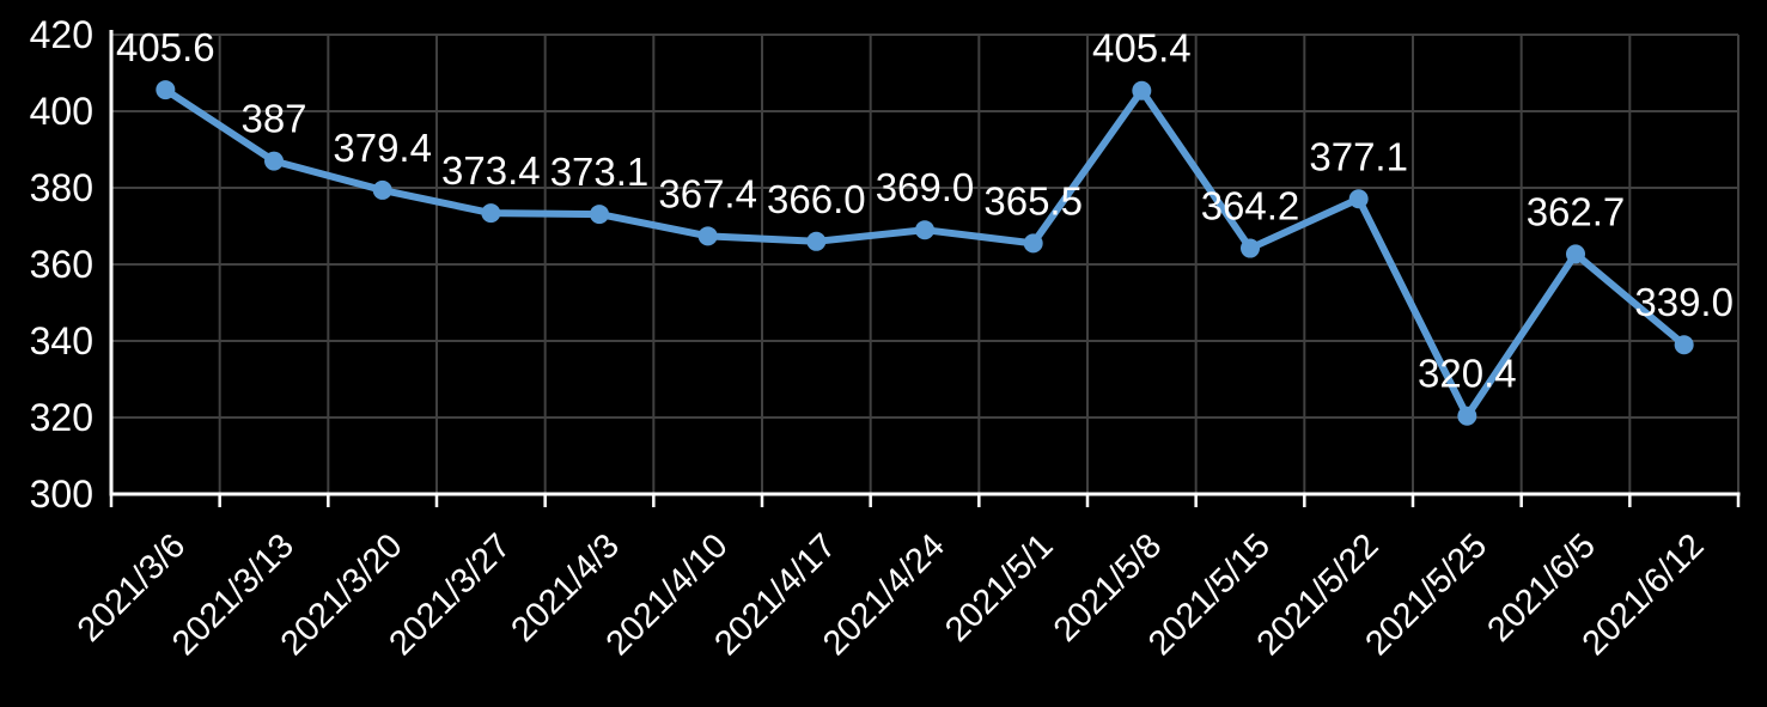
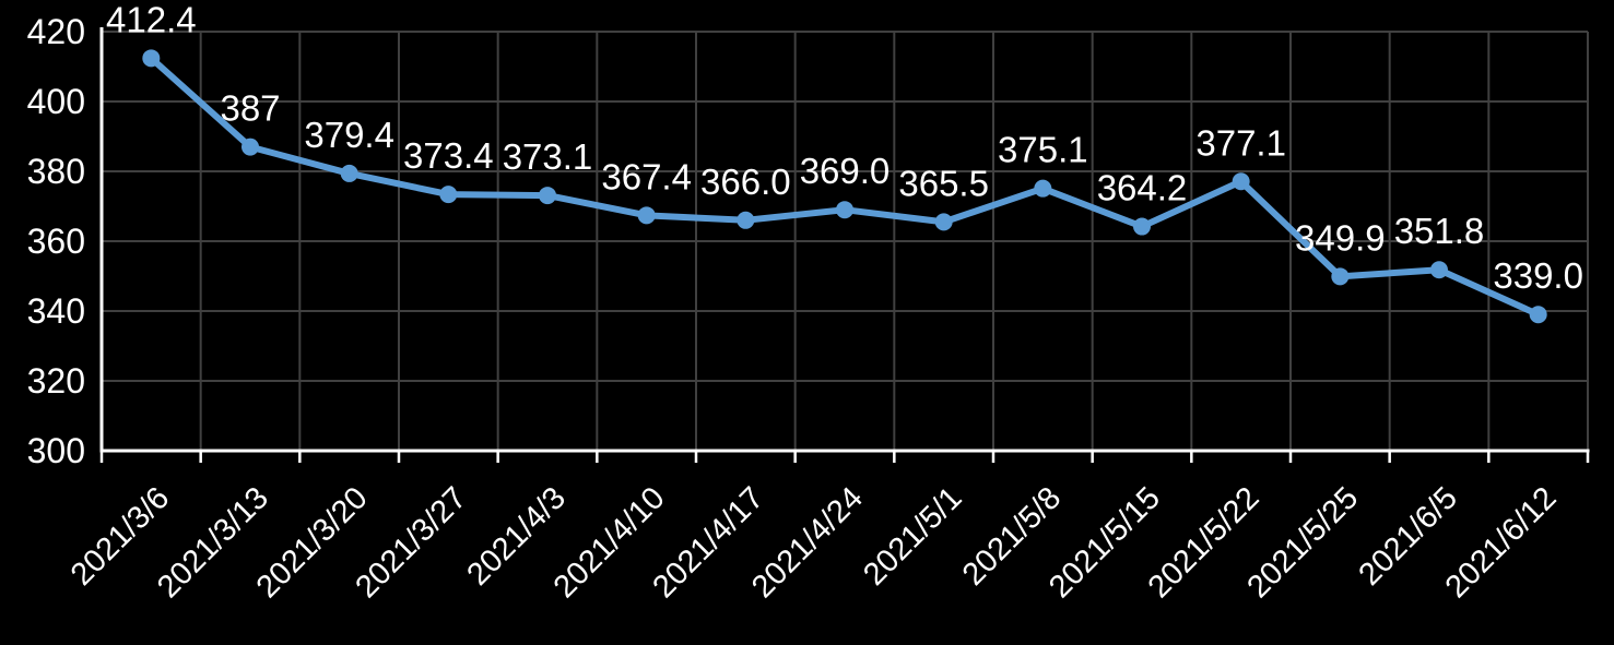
2021/3/6: 405.6 -> 412.4
2021/5/8: 405.4 -> 375.1
2021/5/25: 320.4 -> 349.9
2021/6/5: 362.7 -> 351.8
